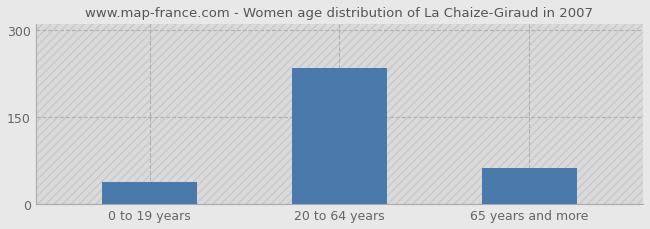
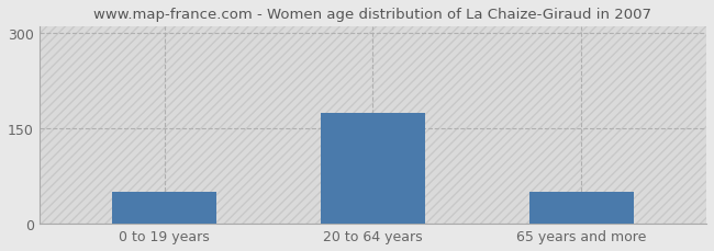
0 to 19 years: 38 -> 50
20 to 64 years: 234 -> 175
65 years and more: 62 -> 51
